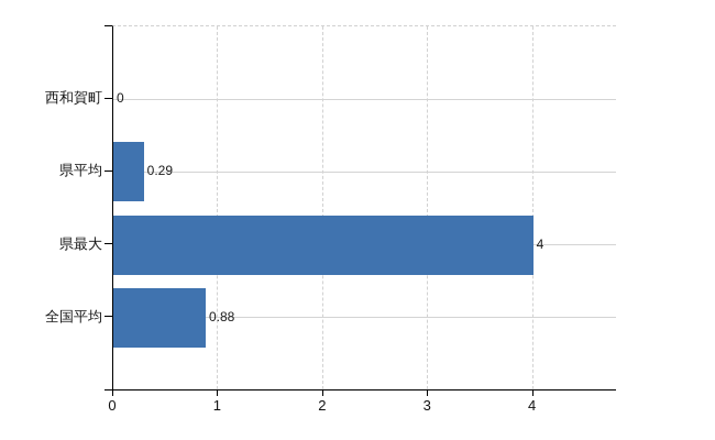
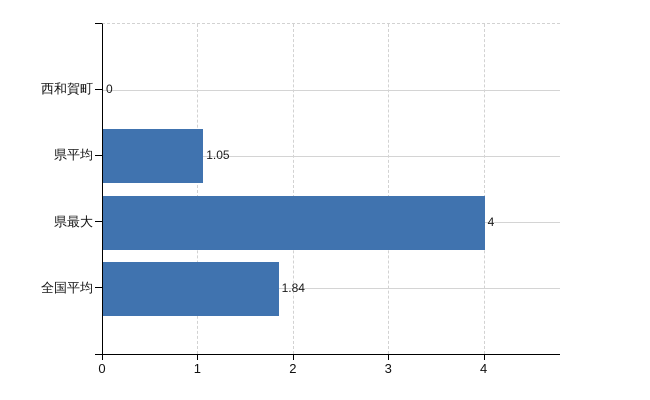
県平均: 0.29 -> 1.05
全国平均: 0.88 -> 1.84
